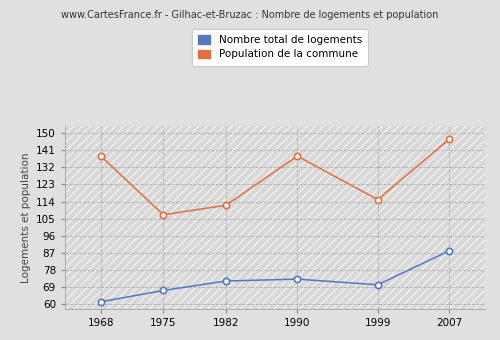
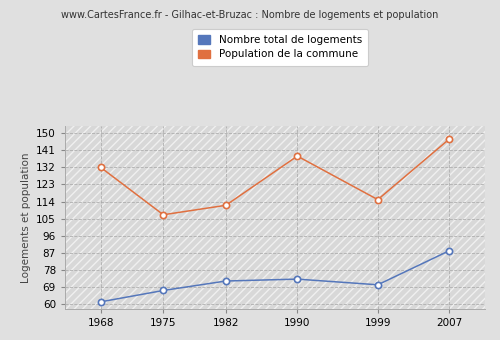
Population de la commune/1968: 138 -> 132
